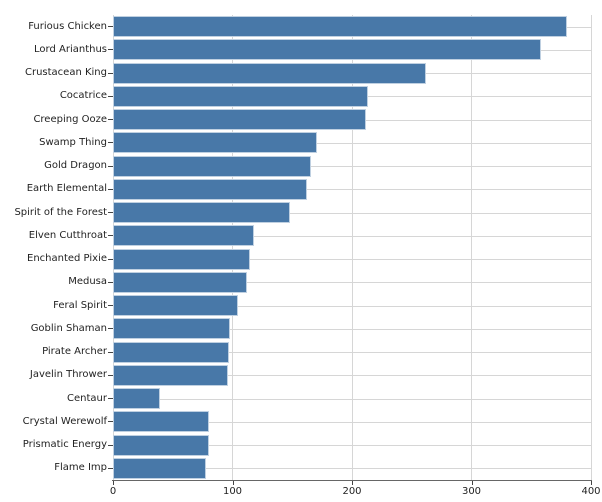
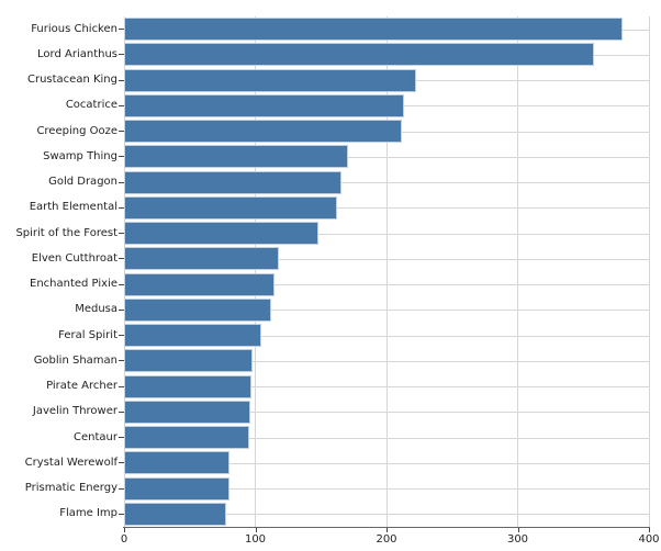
Crustacean King: 262 -> 223
Centaur: 39 -> 95
